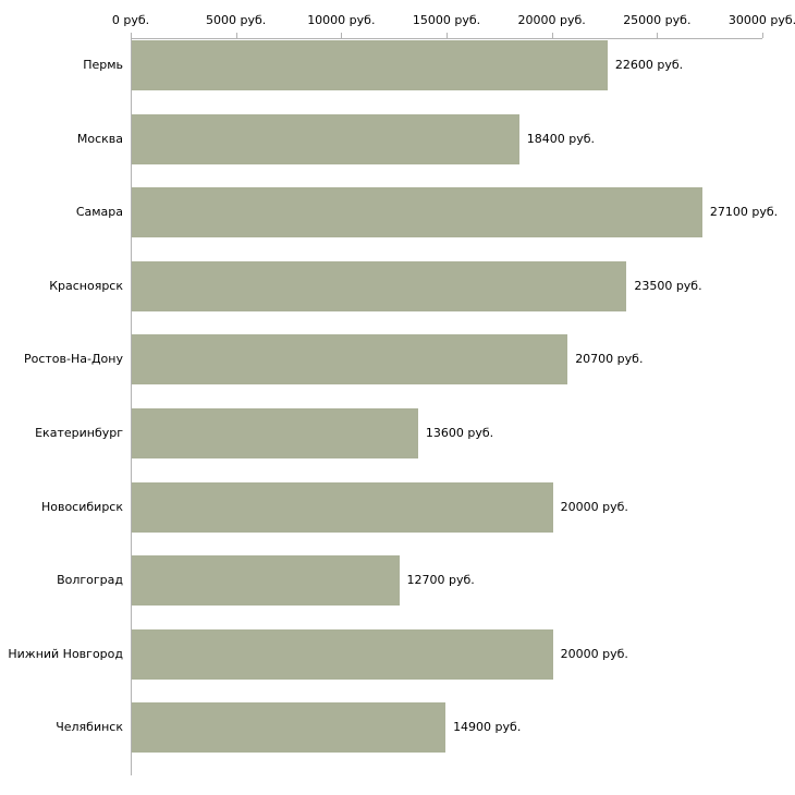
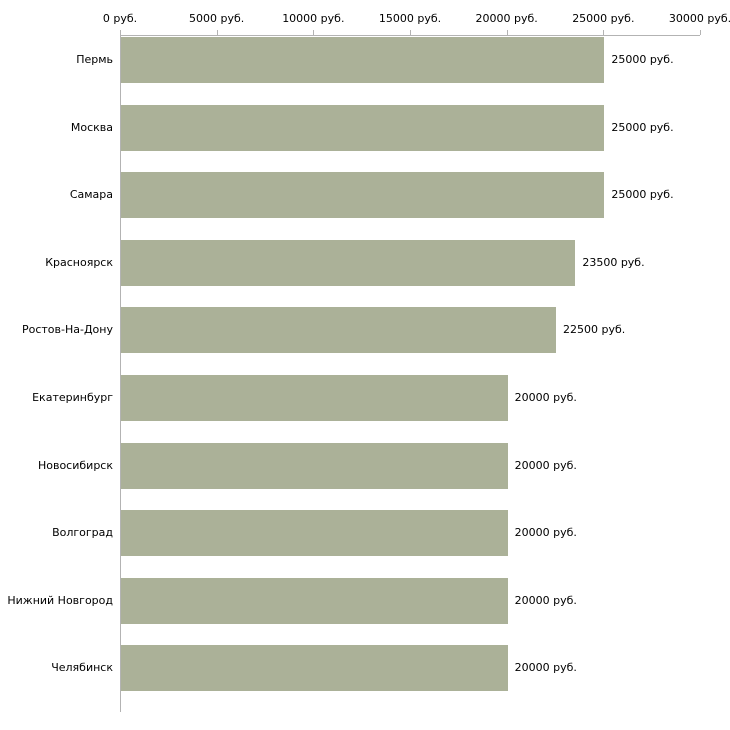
Пермь: 22600 -> 25000
Москва: 18400 -> 25000
Самара: 27100 -> 25000
Ростов-На-Дону: 20700 -> 22500
Екатеринбург: 13600 -> 20000
Волгоград: 12700 -> 20000
Челябинск: 14900 -> 20000
